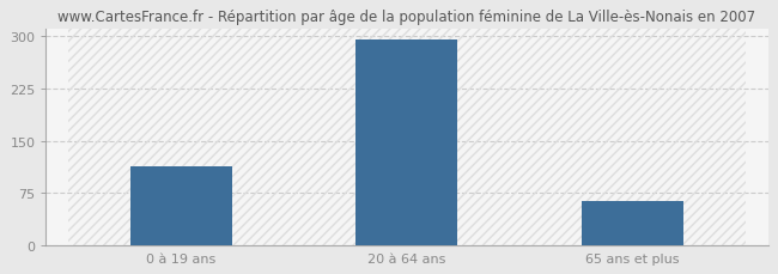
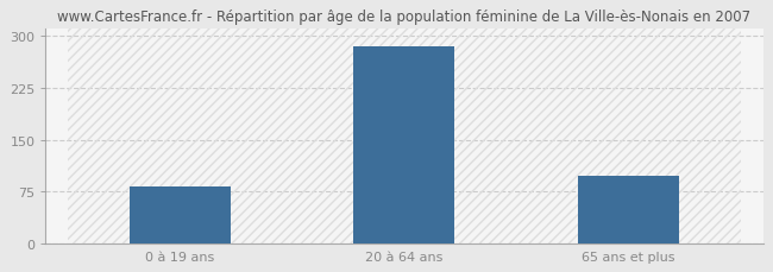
0 à 19 ans: 113 -> 82
20 à 64 ans: 295 -> 284
65 ans et plus: 63 -> 98
